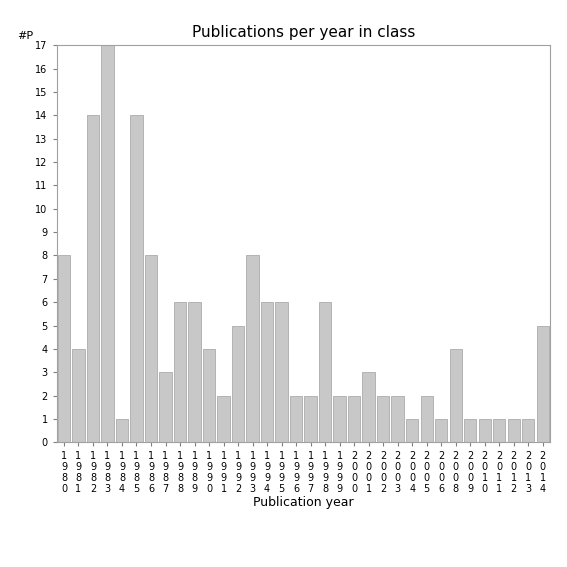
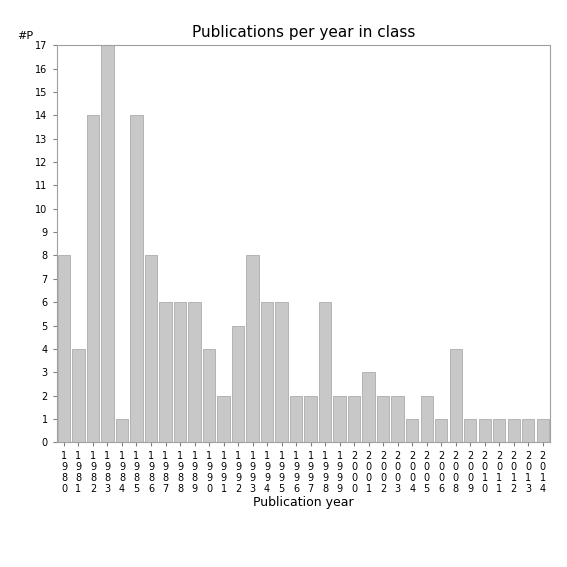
1 9 8 7: 3 -> 6
2 0 1 4: 5 -> 1
